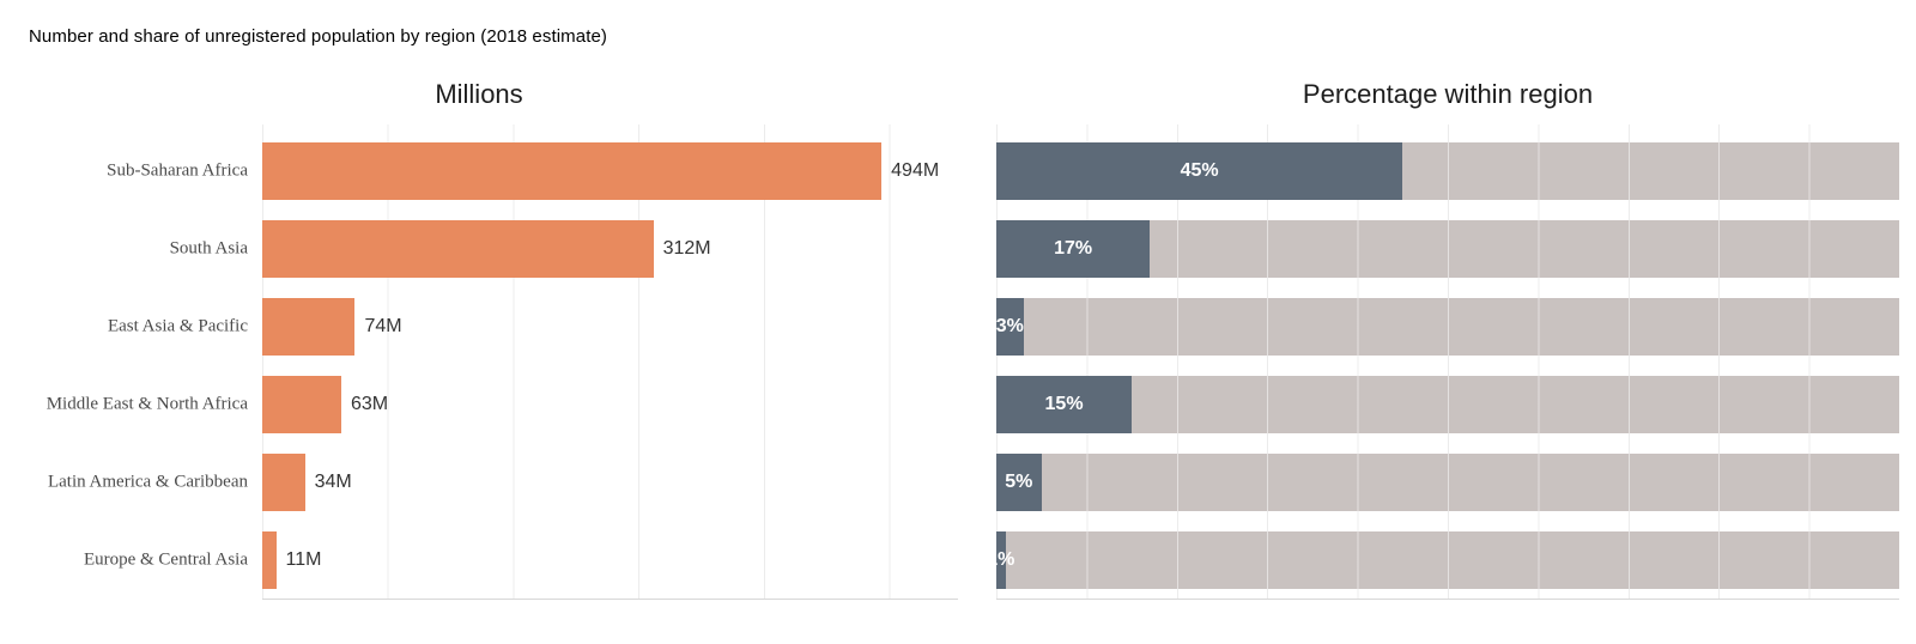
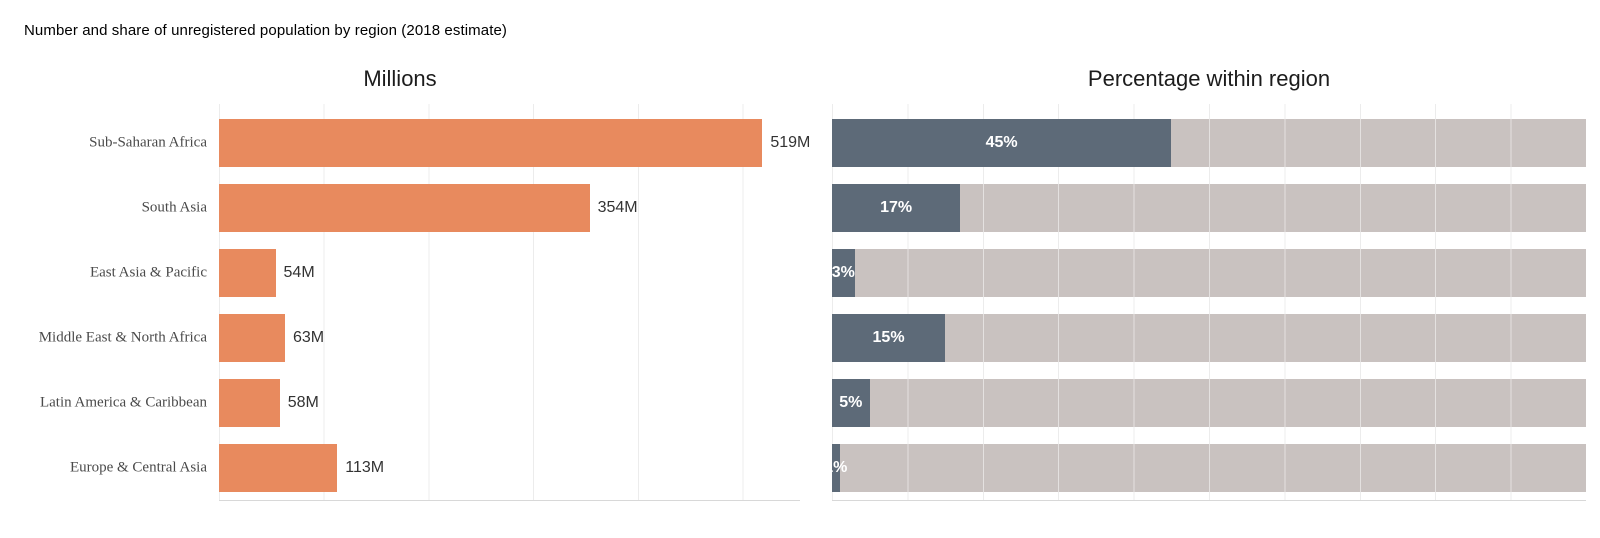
Millions/Sub-Saharan Africa: 494M -> 519M
Millions/South Asia: 312M -> 354M
Millions/East Asia & Pacific: 74M -> 54M
Millions/Latin America & Caribbean: 34M -> 58M
Millions/Europe & Central Asia: 11M -> 113M
